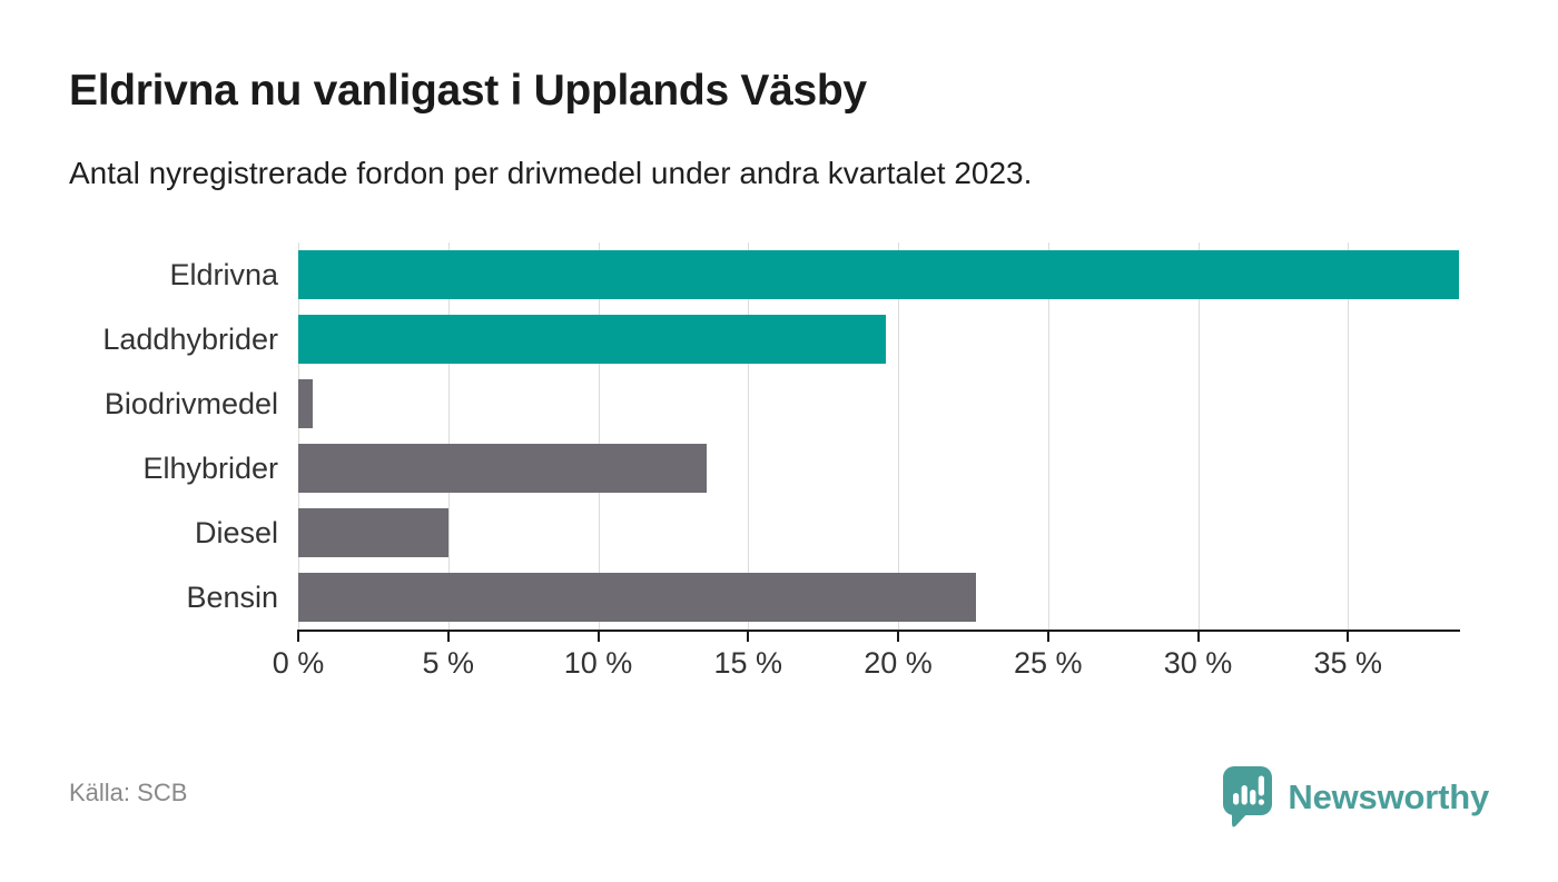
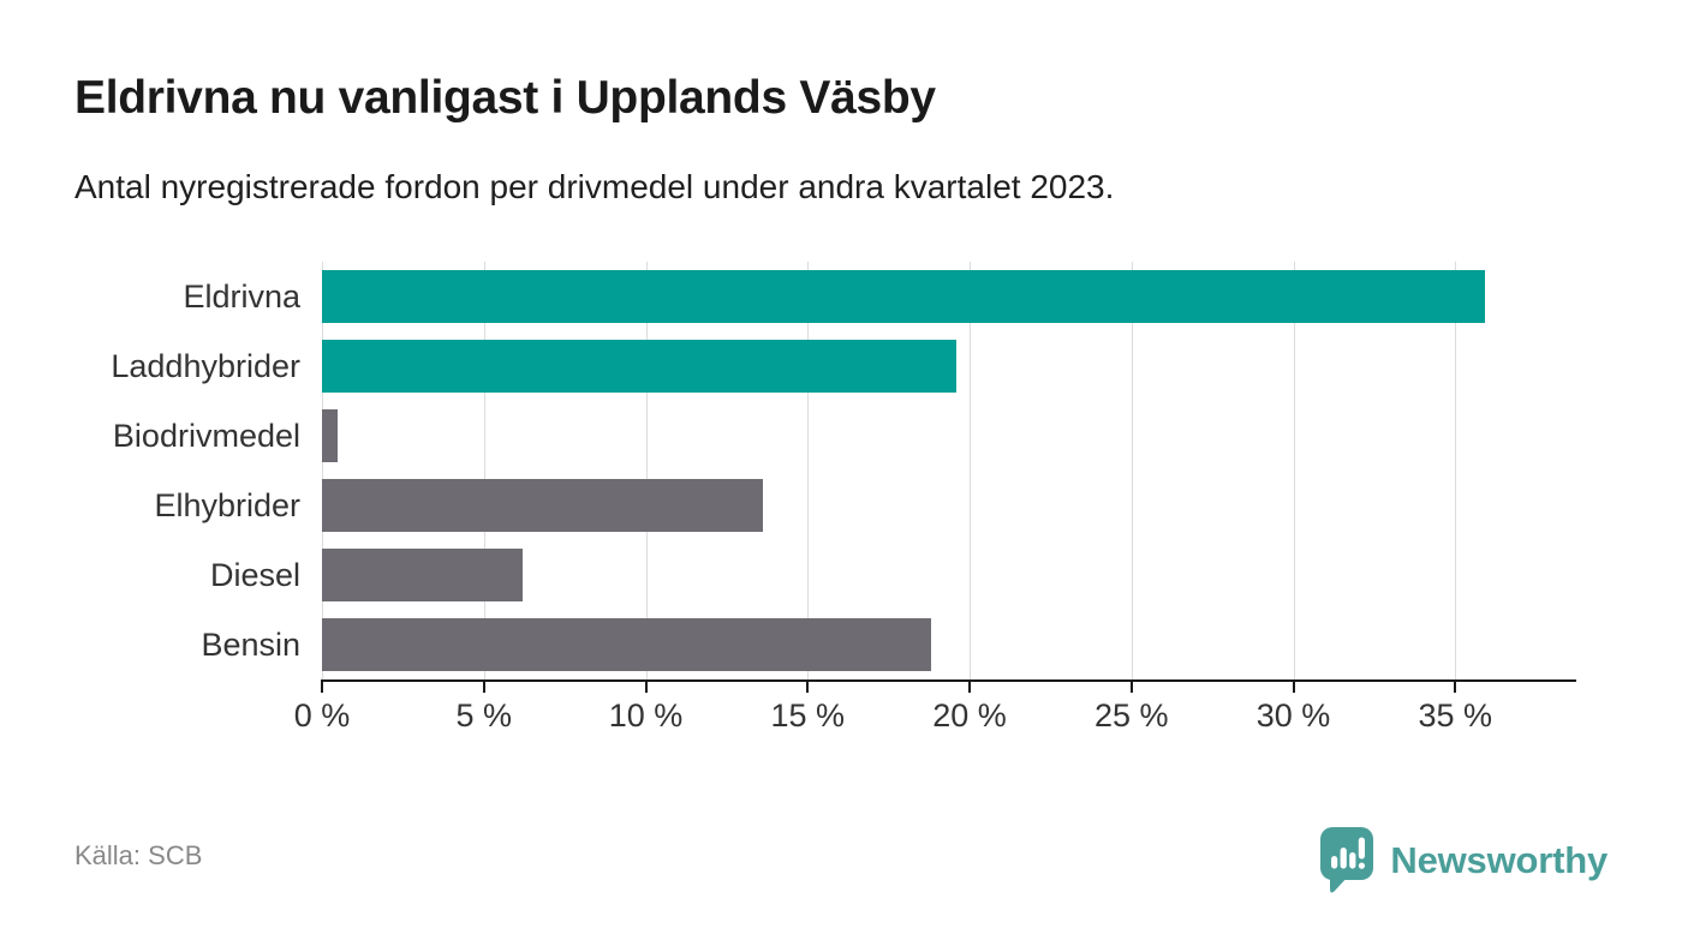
Eldrivna: 38.7% -> 35.9%
Diesel: 5.0% -> 6.2%
Bensin: 22.6% -> 18.8%
